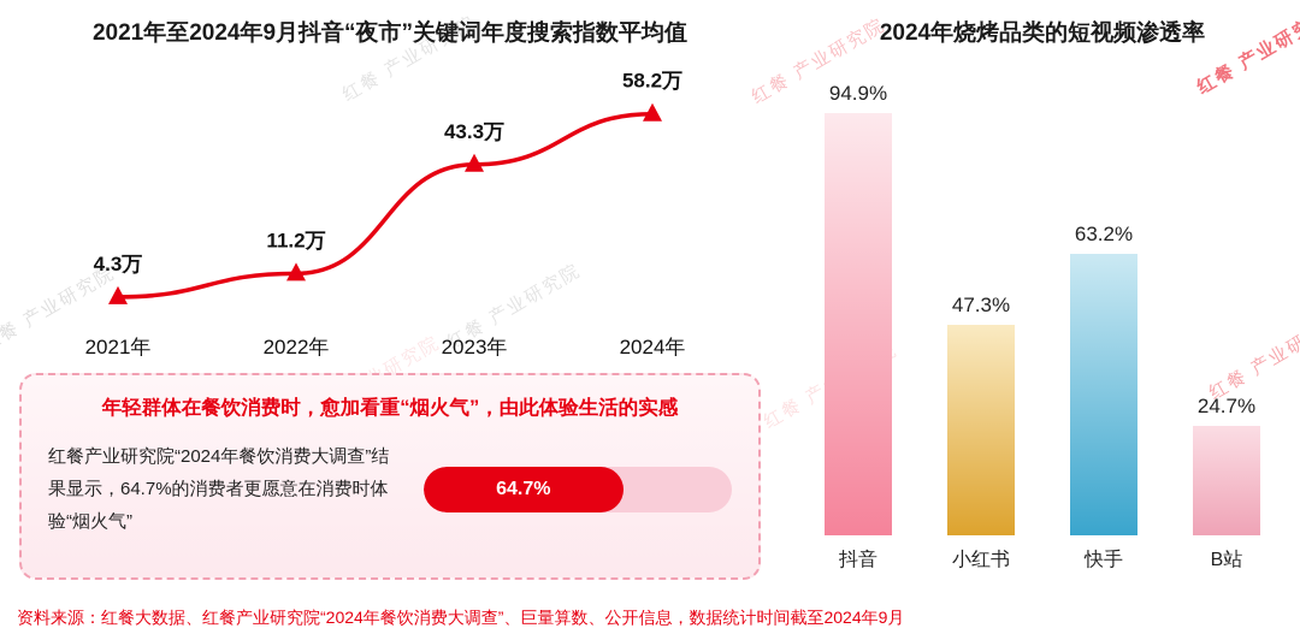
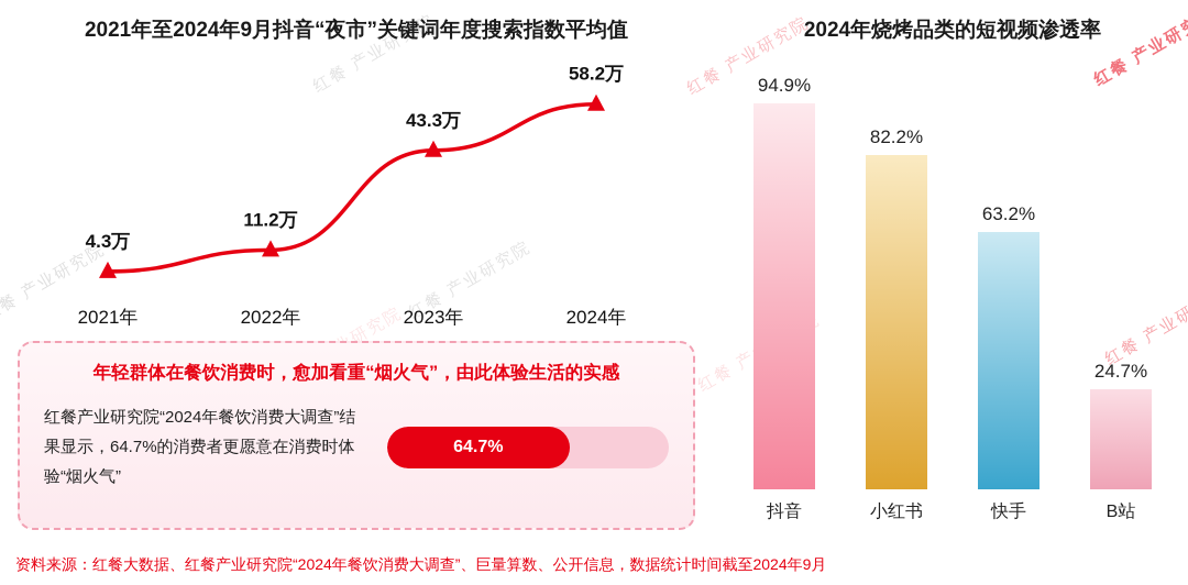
2024年烧烤品类的短视频渗透率/小红书: 47.3% -> 82.2%
